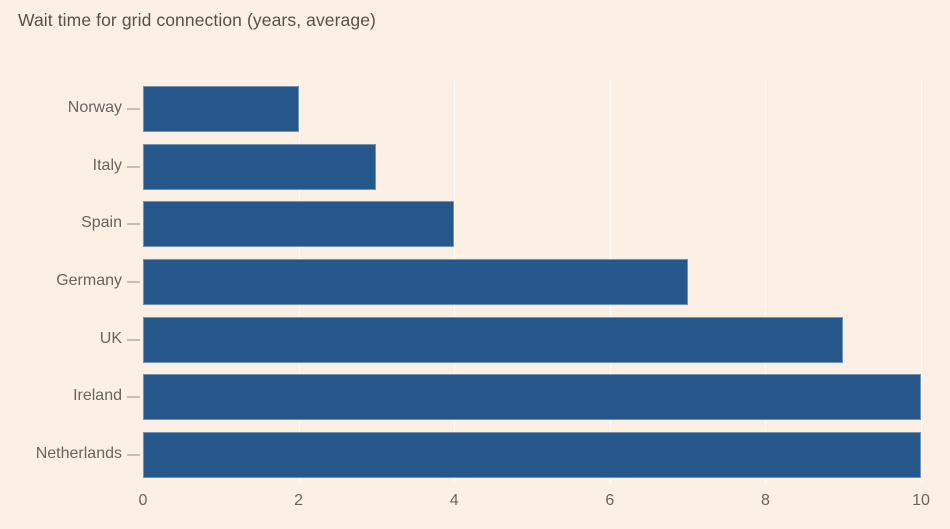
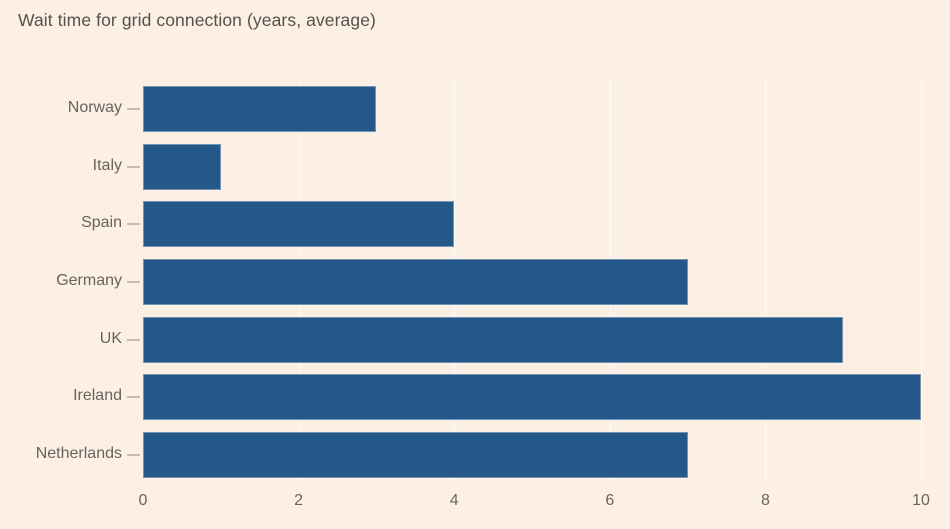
Norway: 2 -> 3
Italy: 3 -> 1
Netherlands: 10 -> 7
